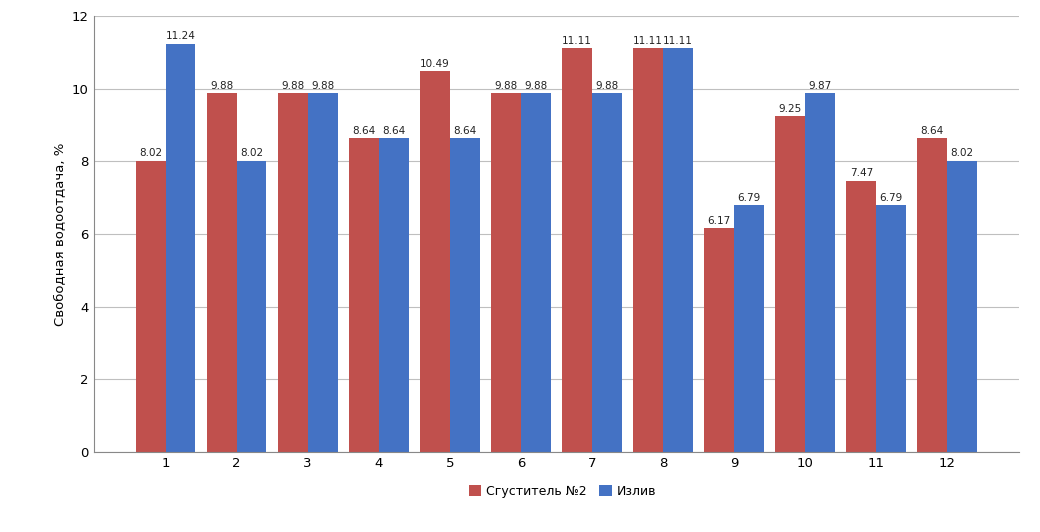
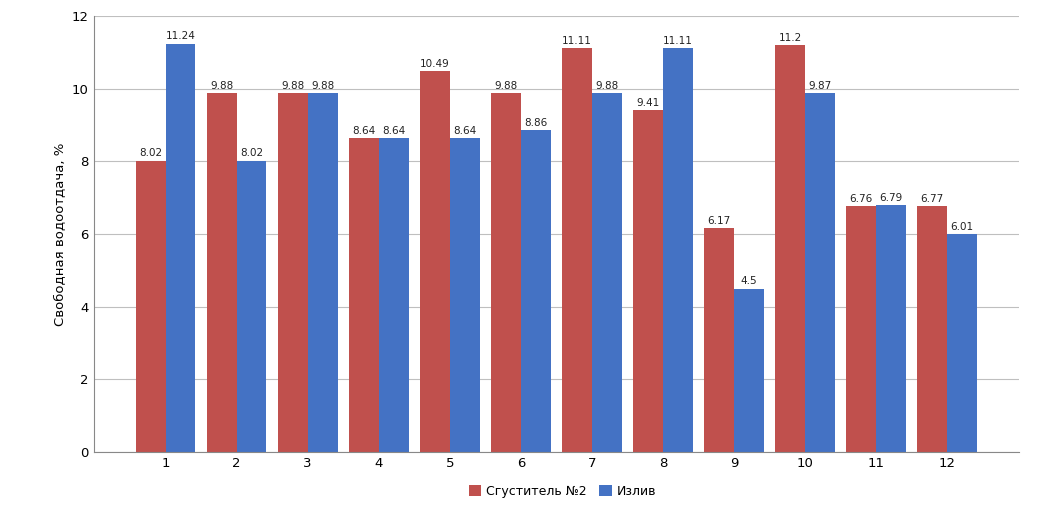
Излив/6: 9.88 -> 8.86
Сгуститель №2/8: 11.11 -> 9.41
Излив/9: 6.79 -> 4.5
Сгуститель №2/10: 9.25 -> 11.2
Сгуститель №2/11: 7.47 -> 6.76
Сгуститель №2/12: 8.64 -> 6.77
Излив/12: 8.02 -> 6.01
